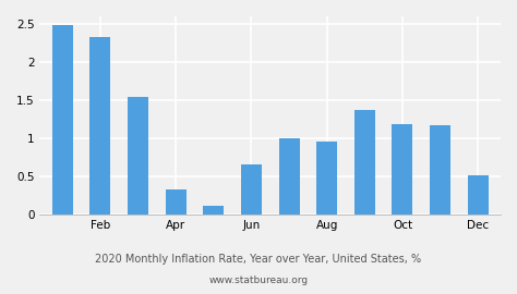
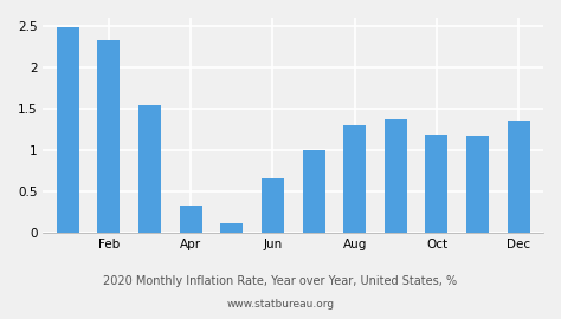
Aug: 0.96 -> 1.30
Dec: 0.52 -> 1.36
